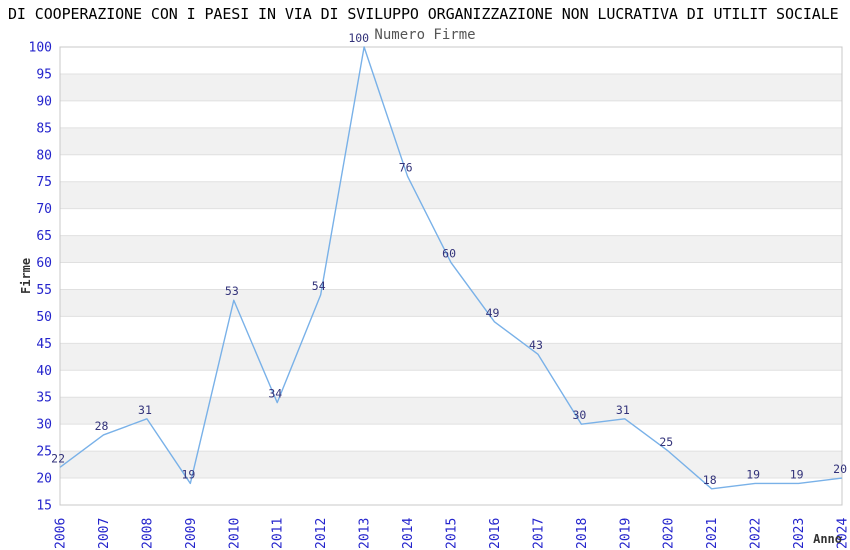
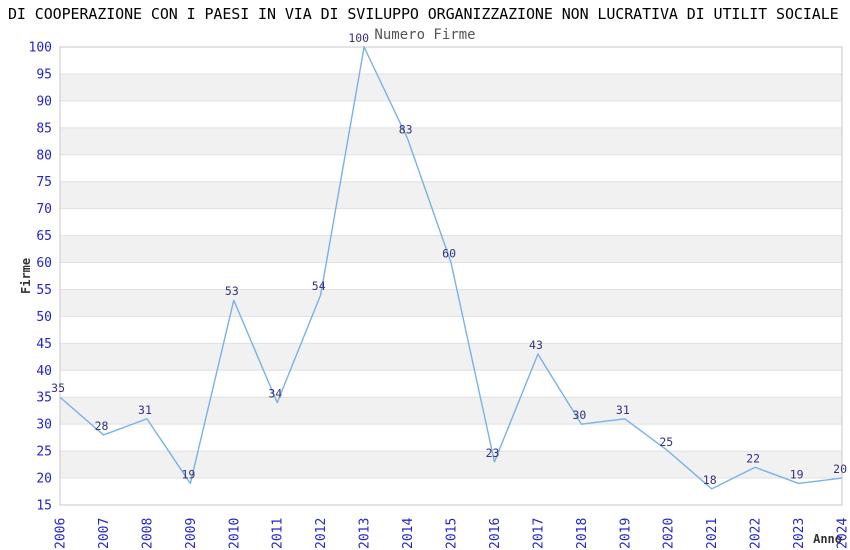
2006: 22 -> 35
2014: 76 -> 83
2016: 49 -> 23
2022: 19 -> 22
